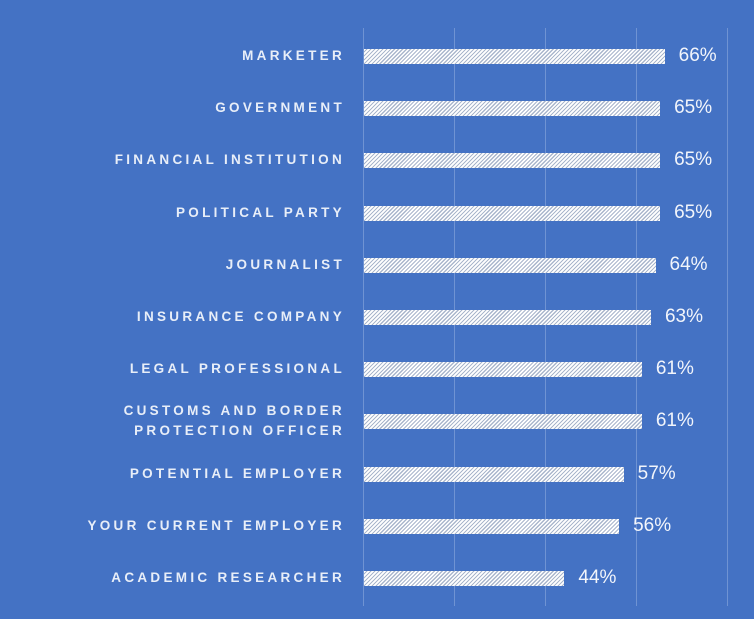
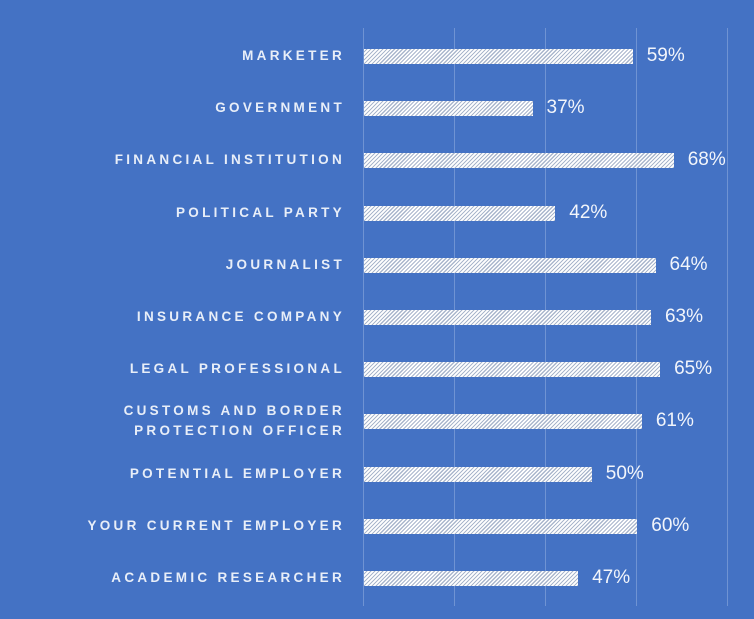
MARKETER: 66% -> 59%
GOVERNMENT: 65% -> 37%
FINANCIAL INSTITUTION: 65% -> 68%
POLITICAL PARTY: 65% -> 42%
LEGAL PROFESSIONAL: 61% -> 65%
POTENTIAL EMPLOYER: 57% -> 50%
YOUR CURRENT EMPLOYER: 56% -> 60%
ACADEMIC RESEARCHER: 44% -> 47%
